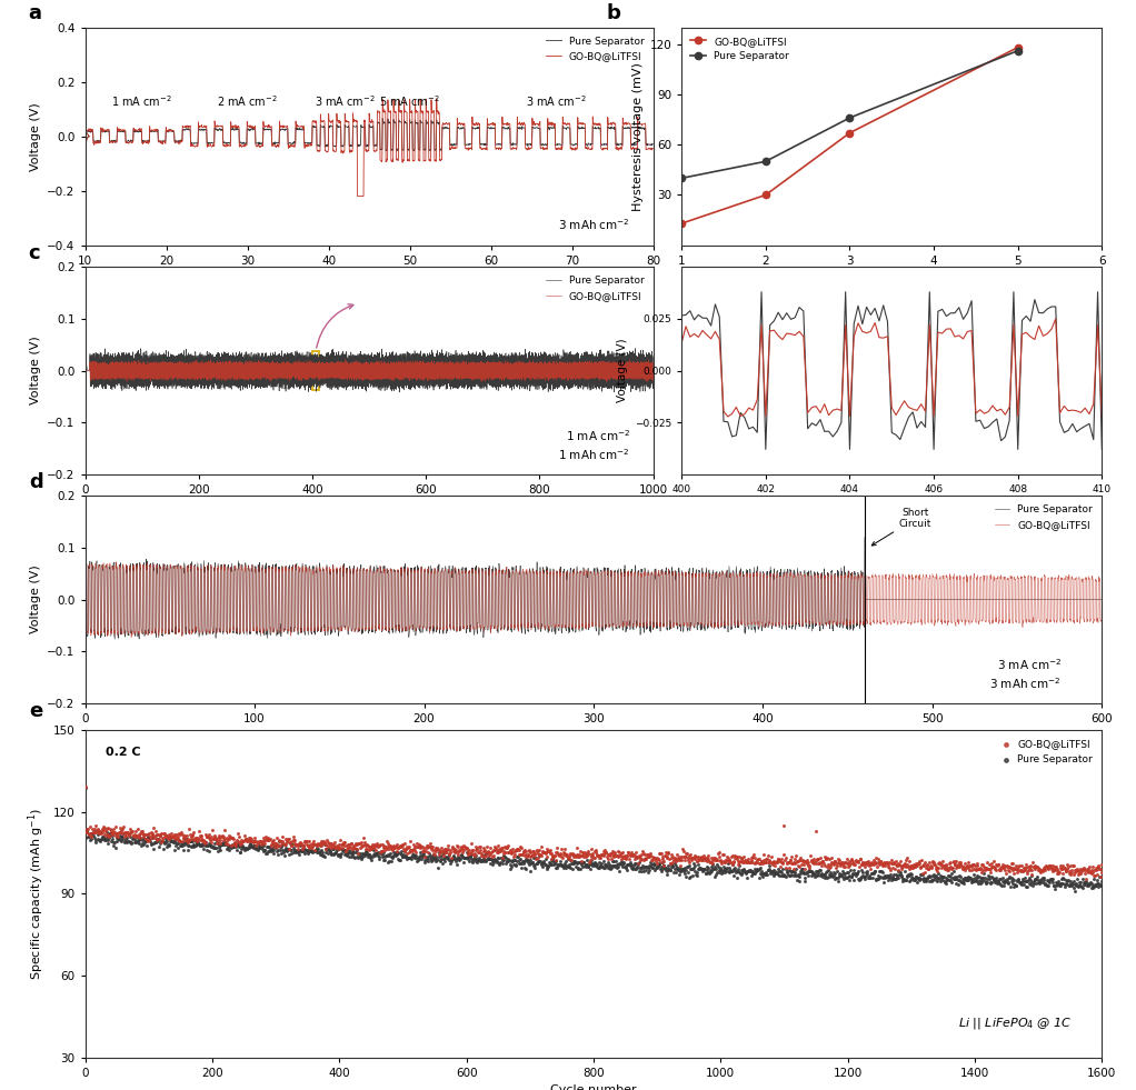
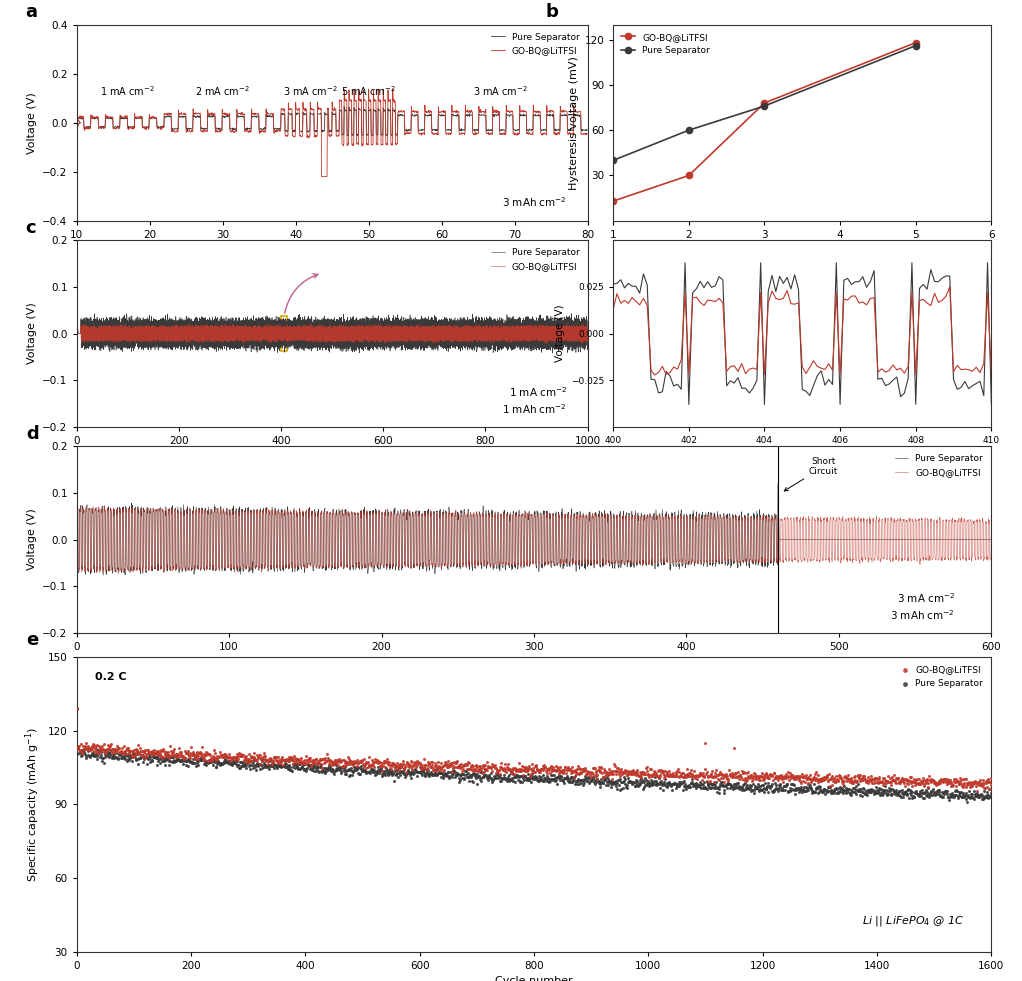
Pure Separator/2: 50 -> 60
GO-BQ@LiTFSI/3: 67 -> 78
